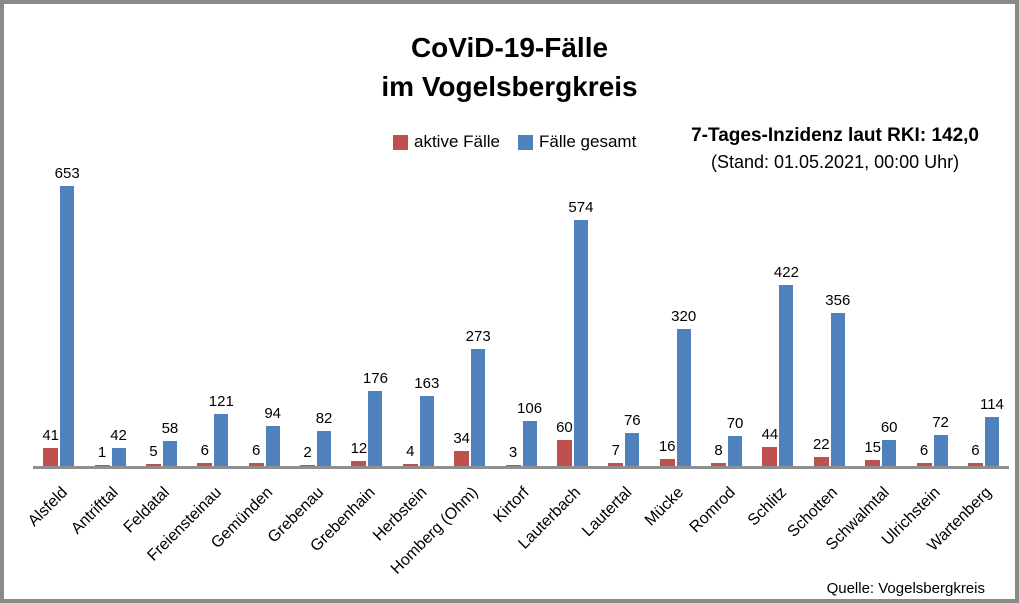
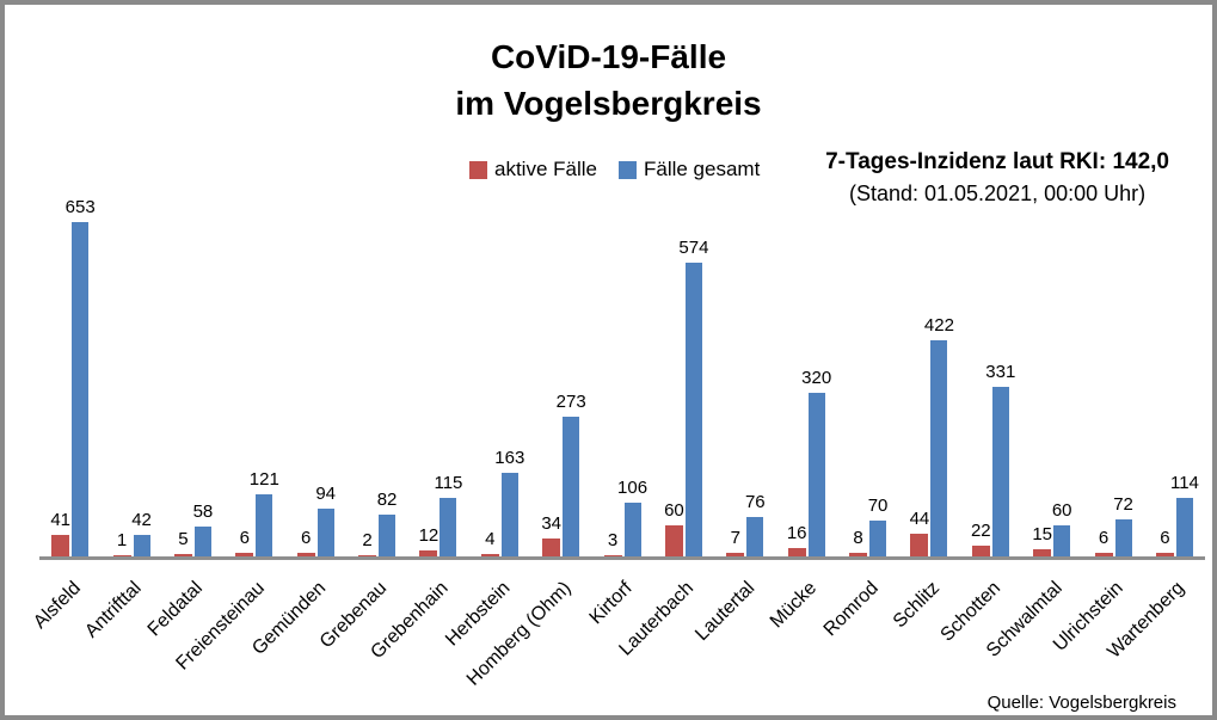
Fälle gesamt/Grebenhain: 176 -> 115
Fälle gesamt/Schotten: 356 -> 331
